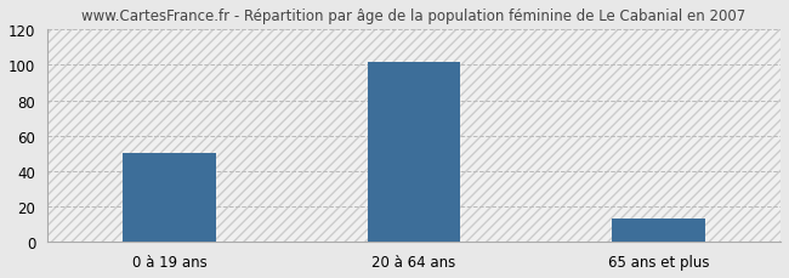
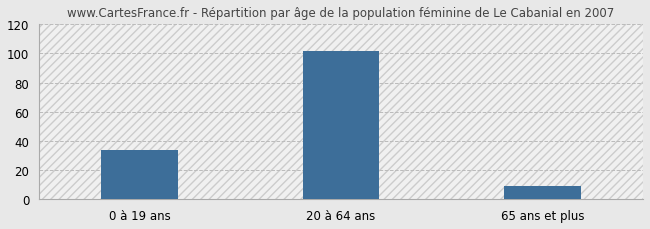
0 à 19 ans: 50 -> 34
65 ans et plus: 13 -> 9
